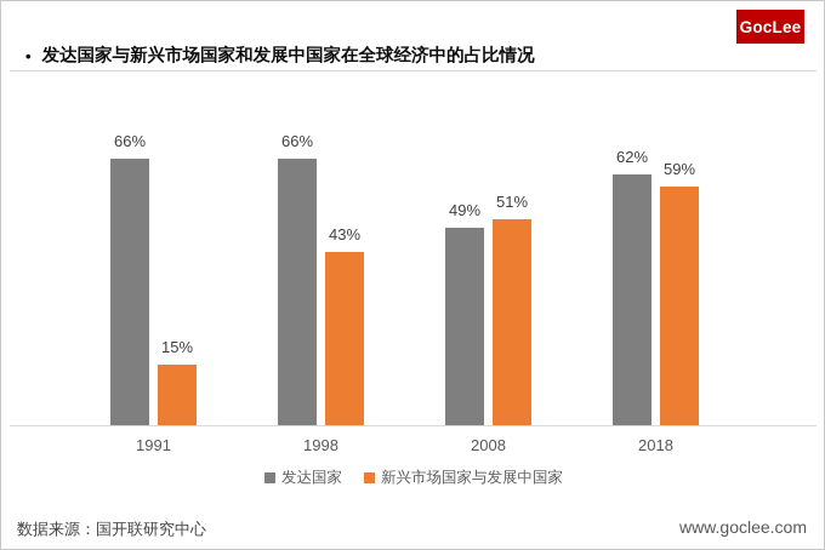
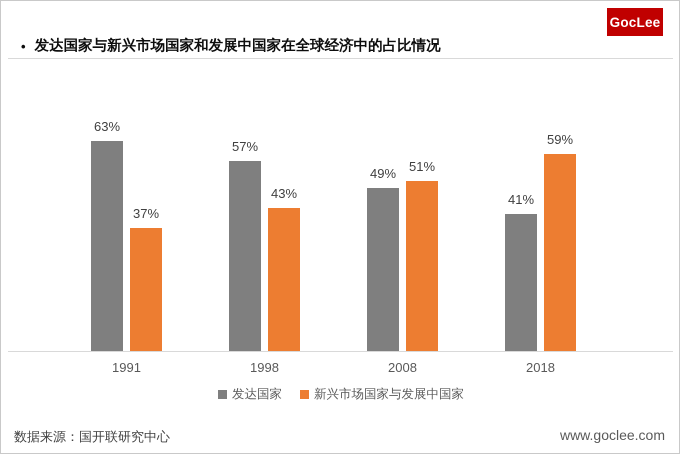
发达国家/1991: 66% -> 63%
新兴市场国家与发展中国家/1991: 15% -> 37%
发达国家/1998: 66% -> 57%
发达国家/2018: 62% -> 41%
